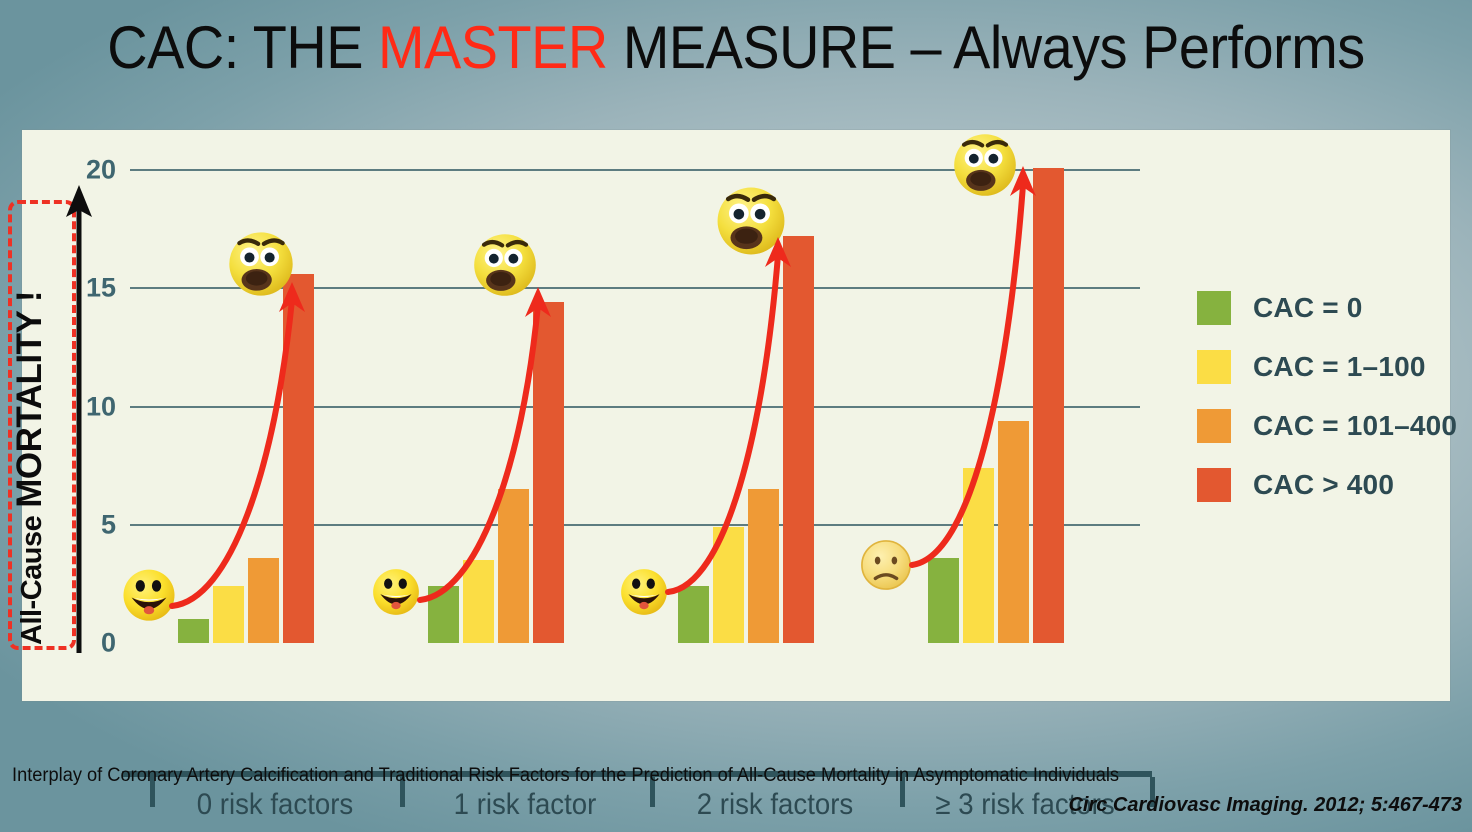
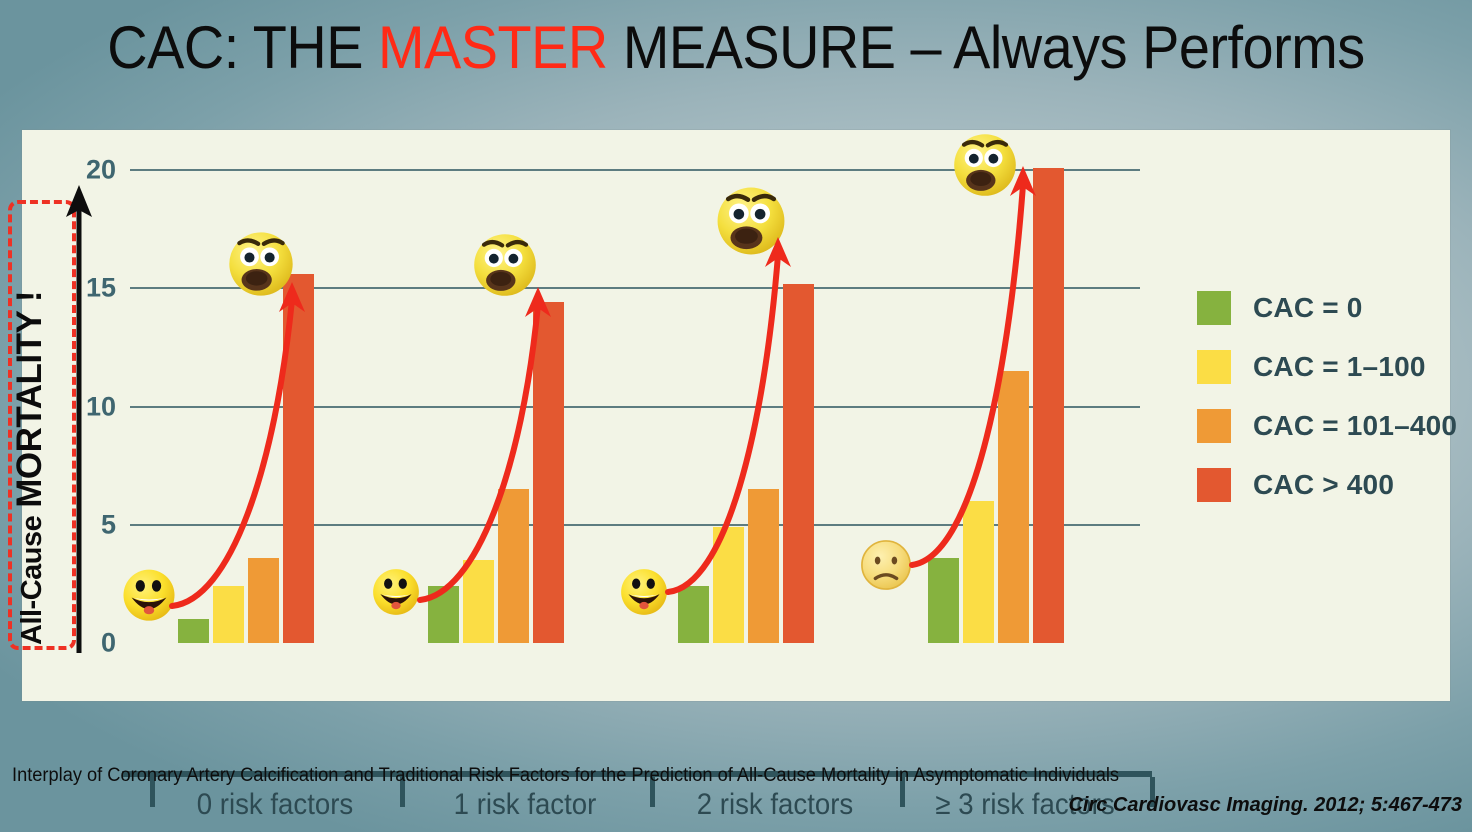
CAC > 400/2 risk factors: 17.2 -> 15.2
CAC = 1–100/≥ 3 risk factors: 7.4 -> 6.0
CAC = 101–400/≥ 3 risk factors: 9.4 -> 11.5
